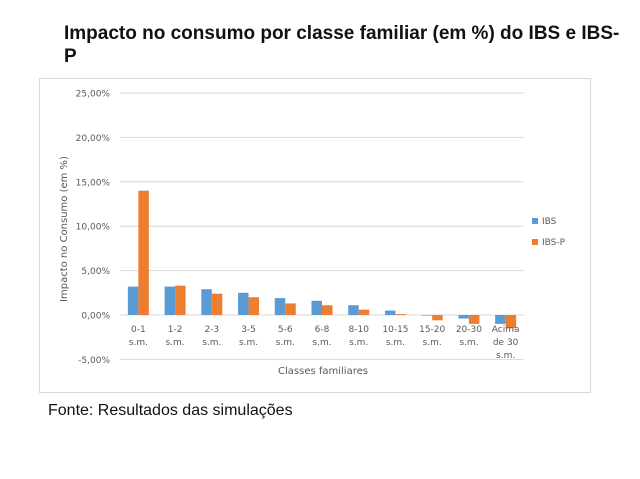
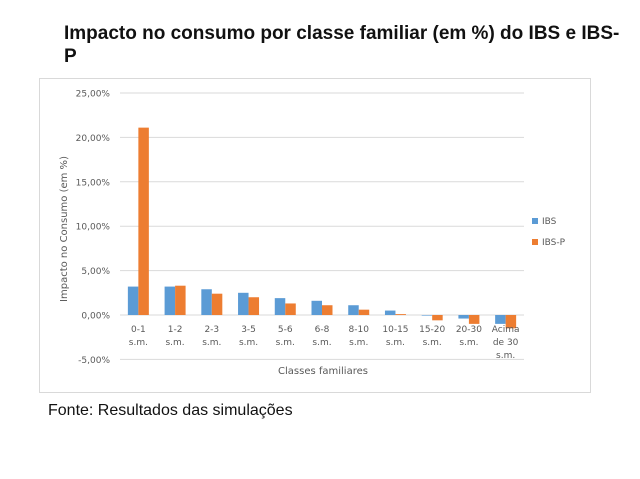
IBS-P/0-1 s.m.: 14% -> 21%
